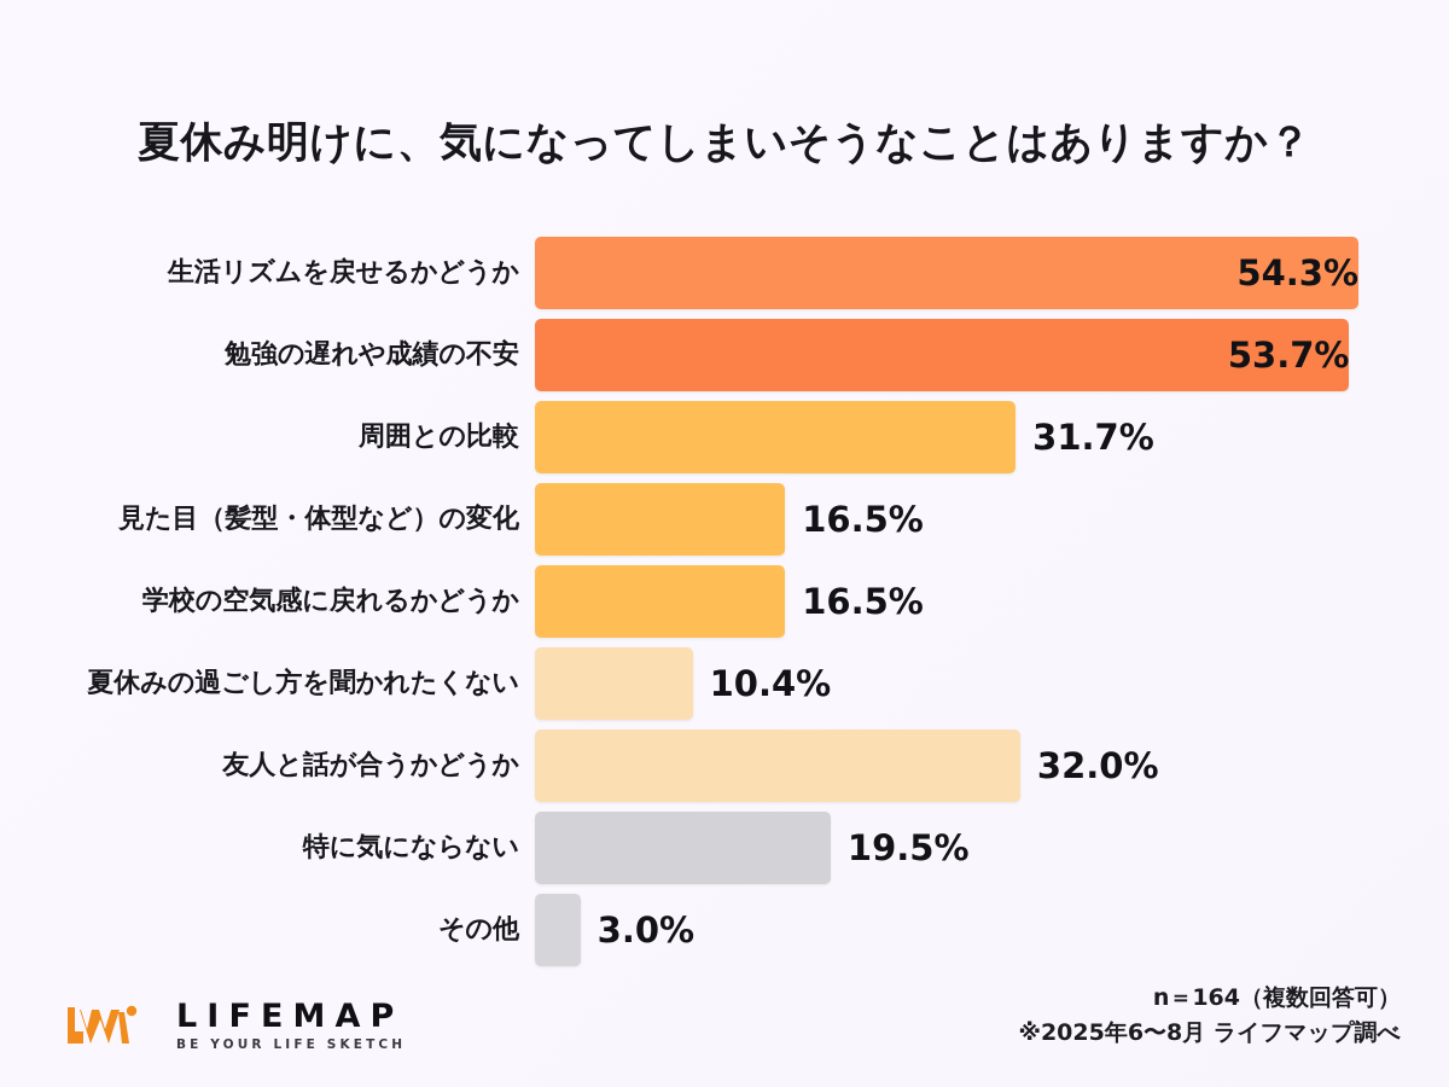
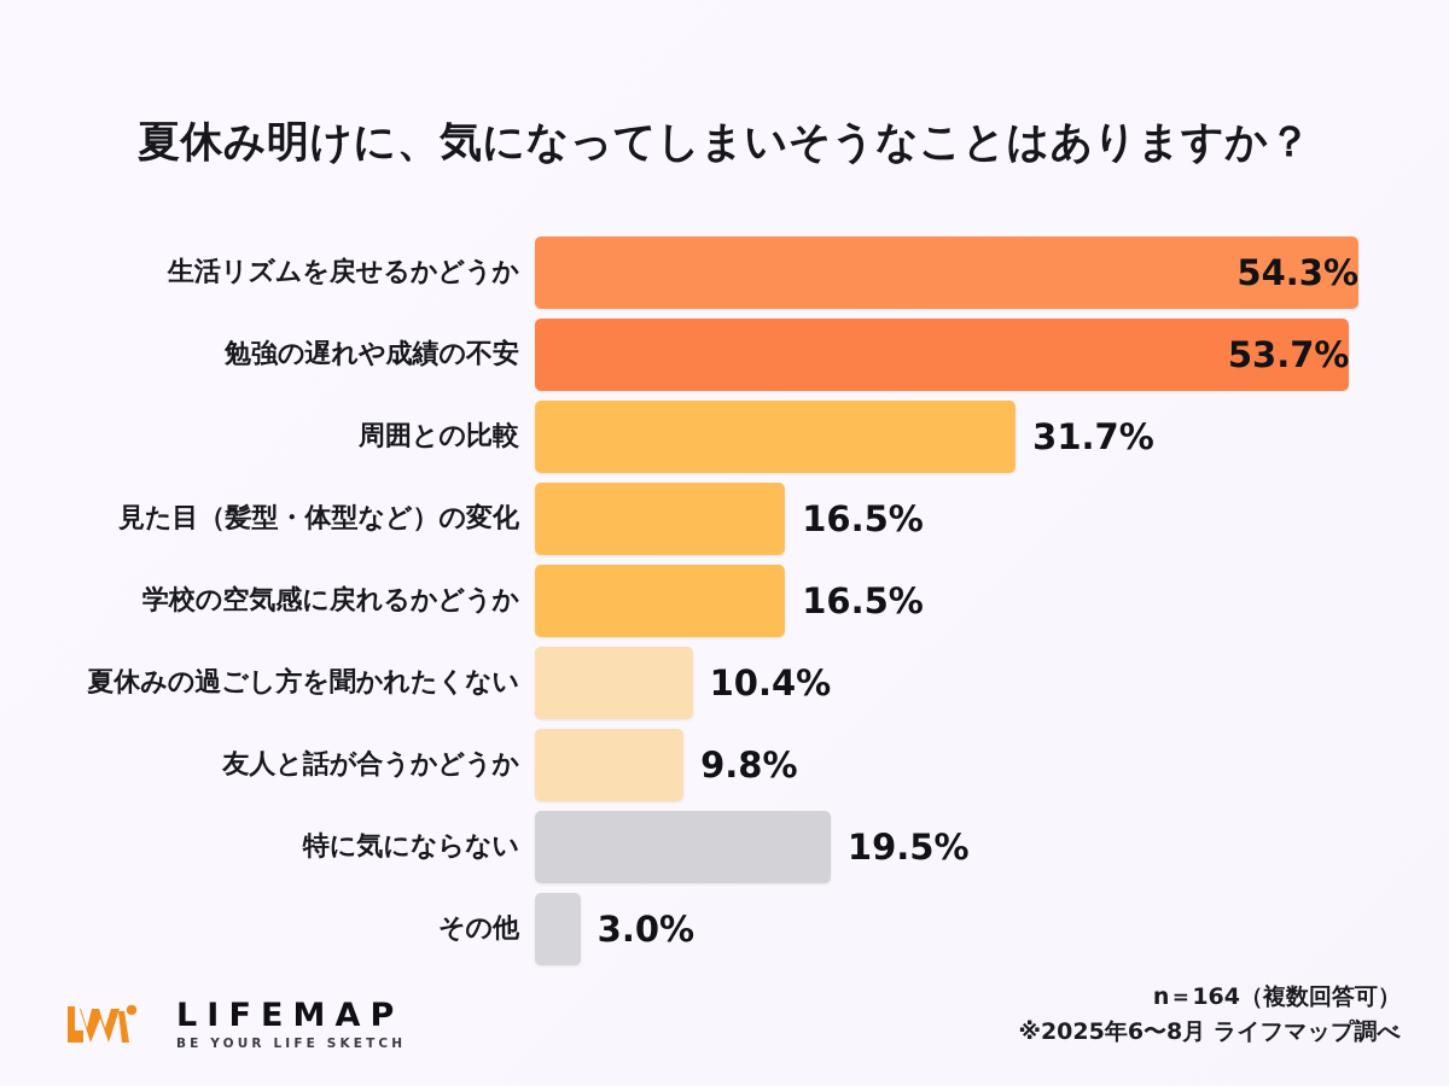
友人と話が合うかどうか: 32.0% -> 9.8%
